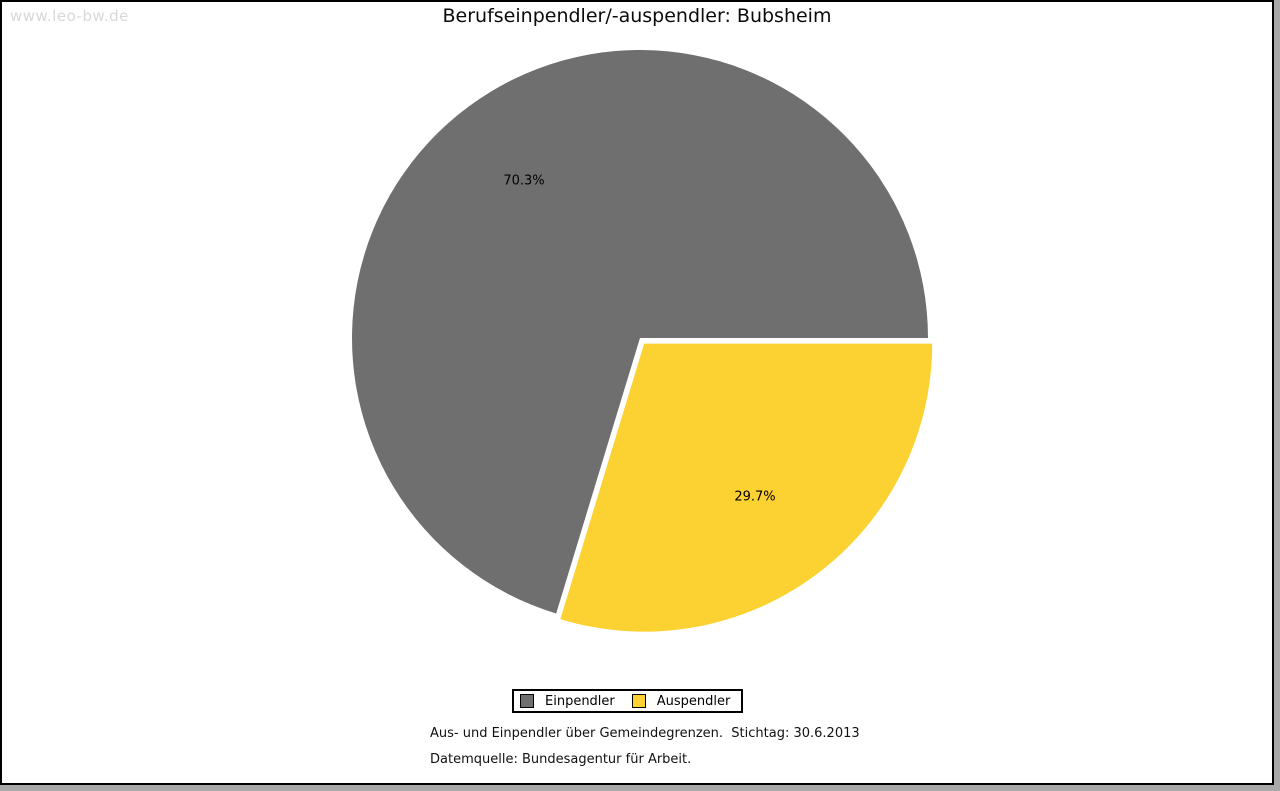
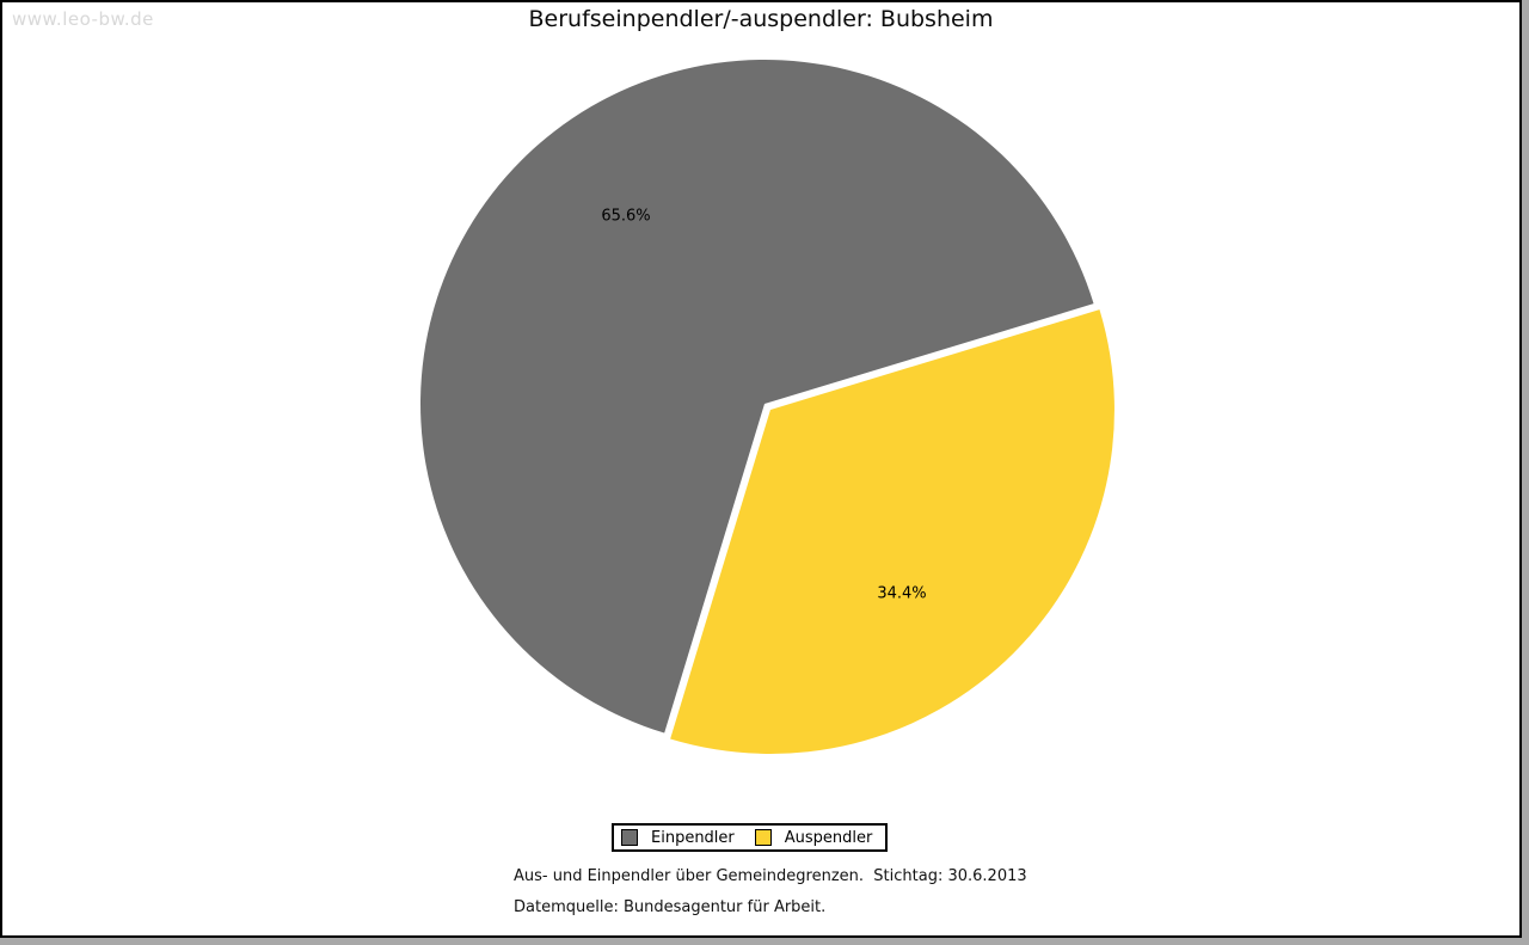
Einpendler: 70.3% -> 65.6%
Auspendler: 29.7% -> 34.4%
